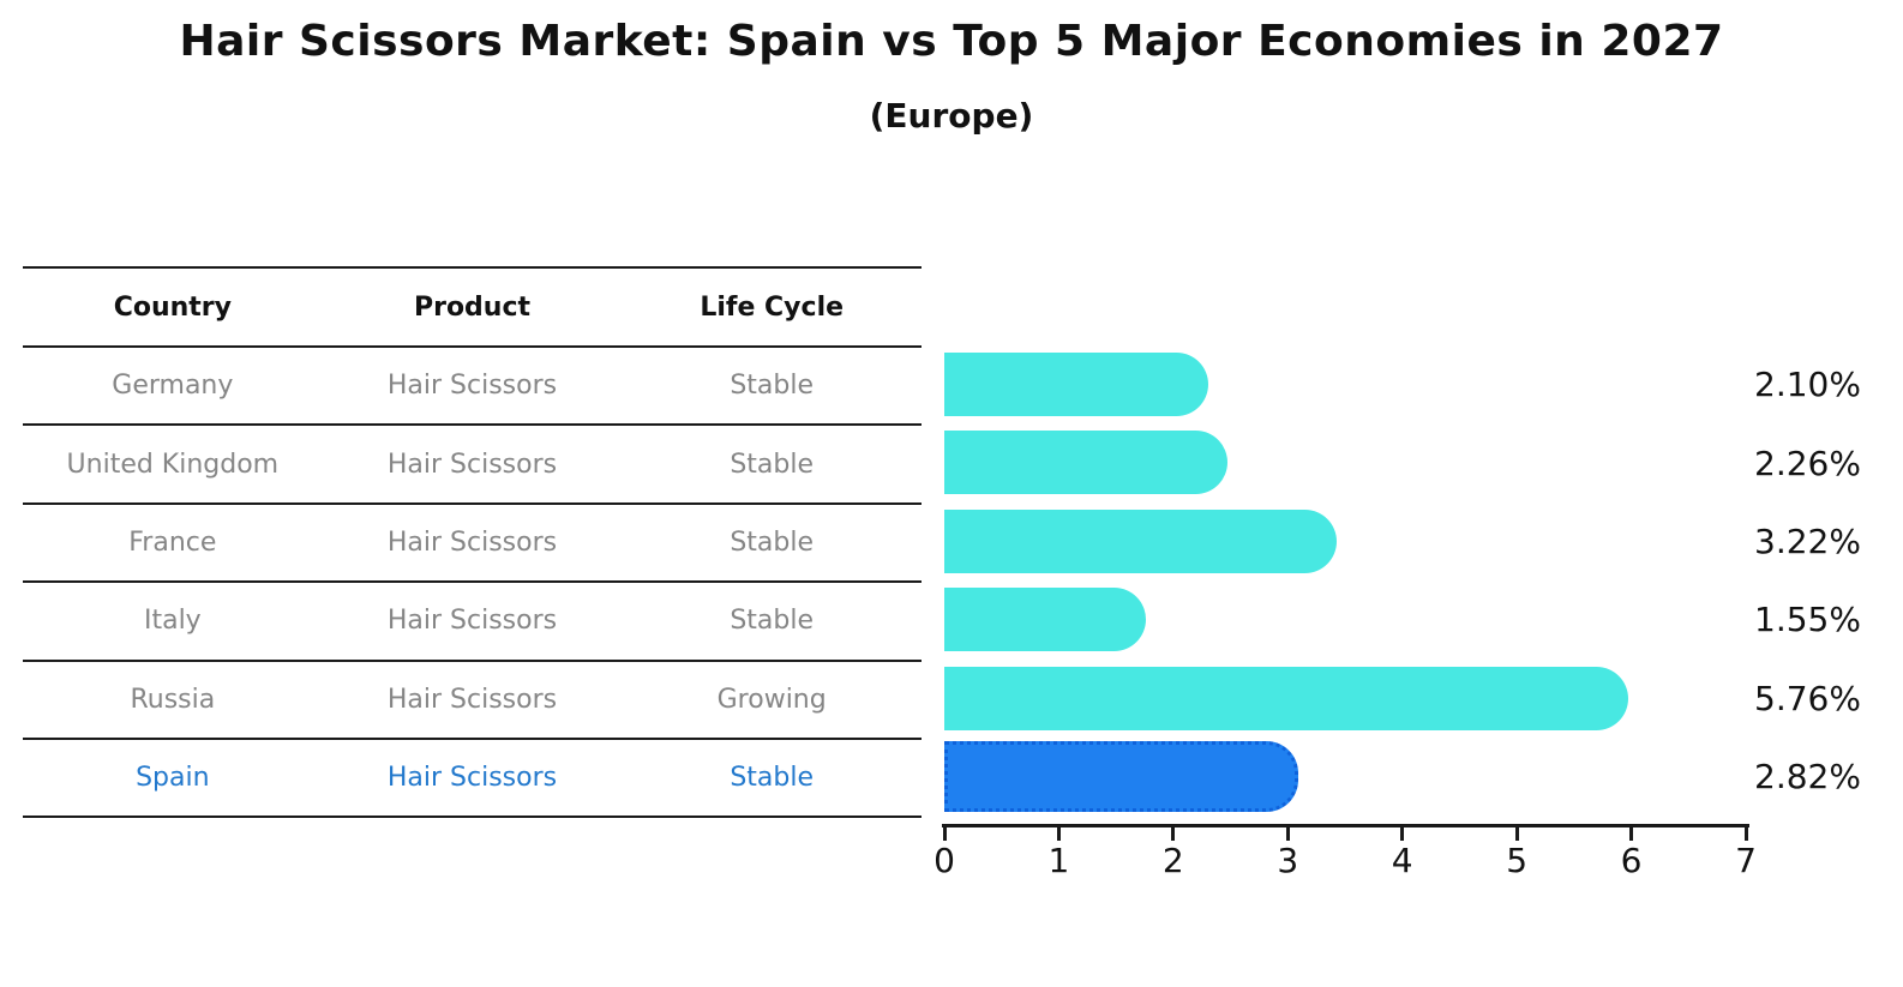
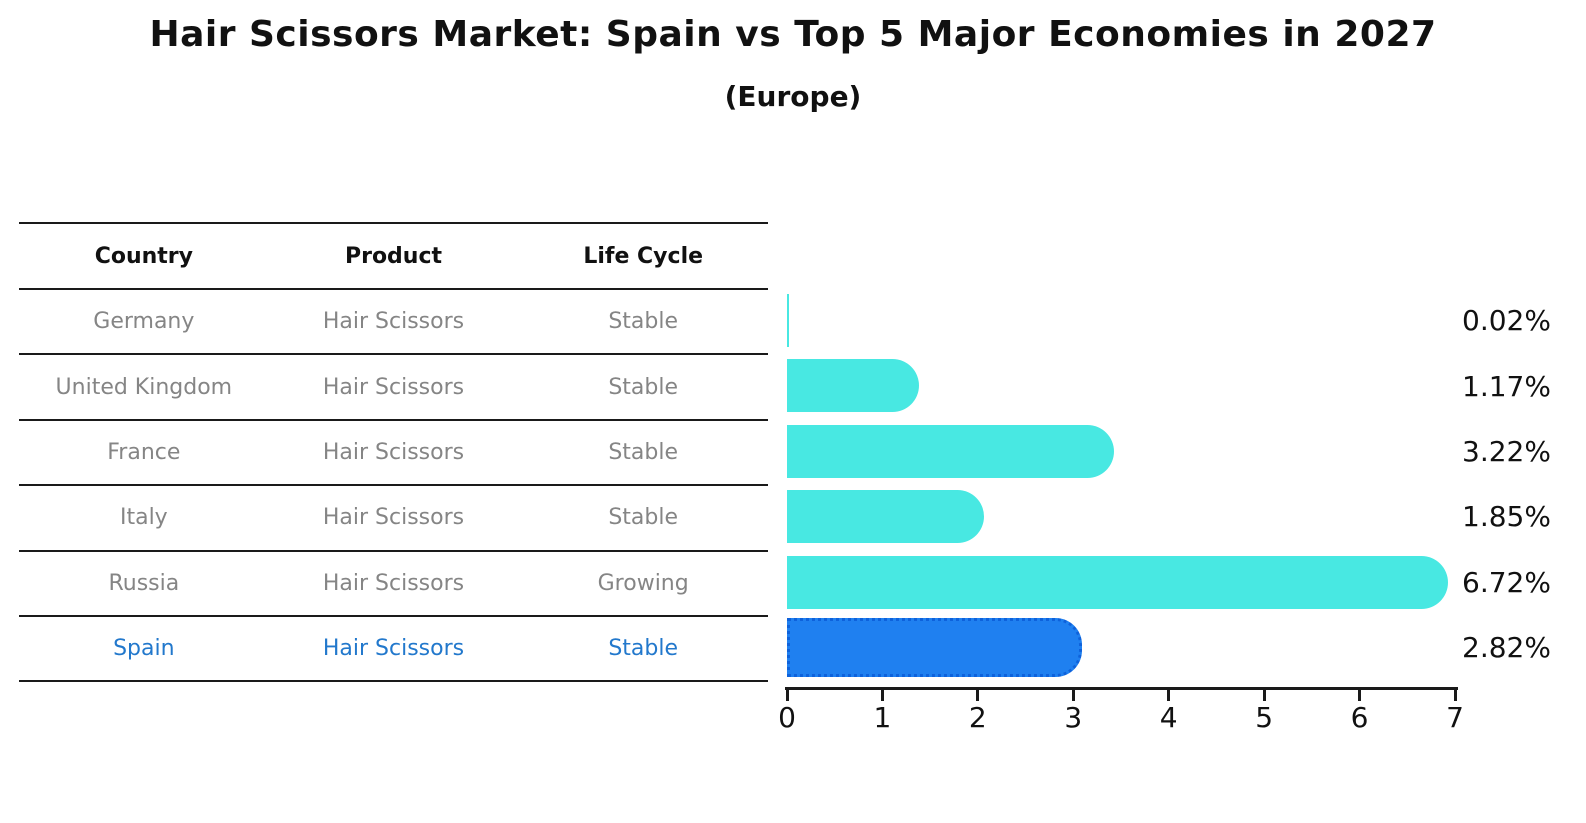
Germany: 2.10% -> 0.02%
United Kingdom: 2.26% -> 1.17%
Italy: 1.55% -> 1.85%
Russia: 5.76% -> 6.72%
